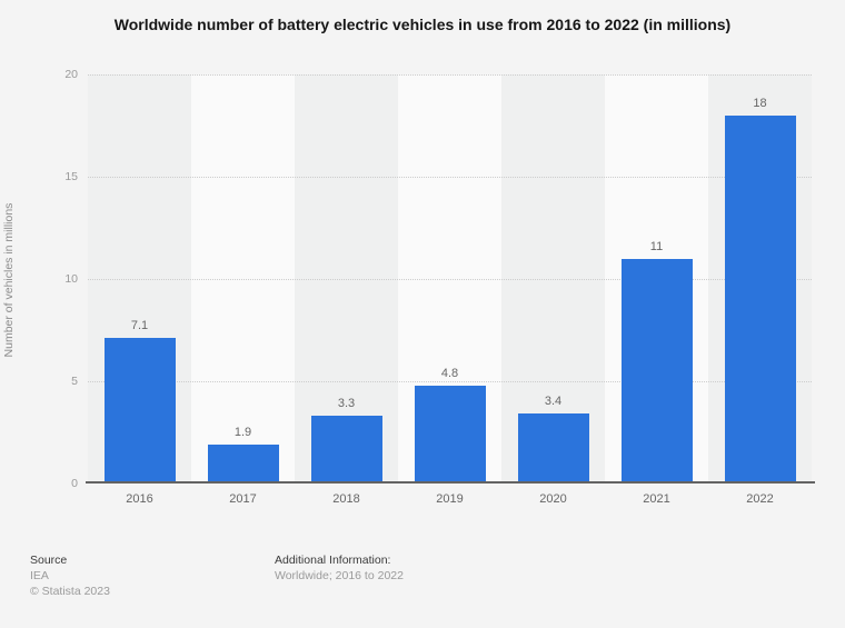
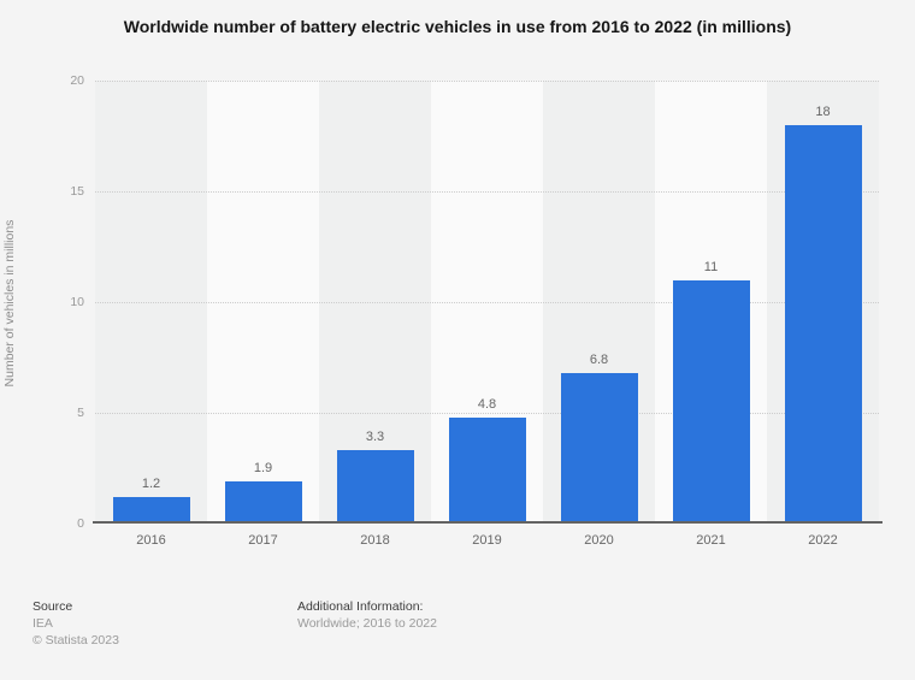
2016: 7.1 -> 1.2
2020: 3.4 -> 6.8
